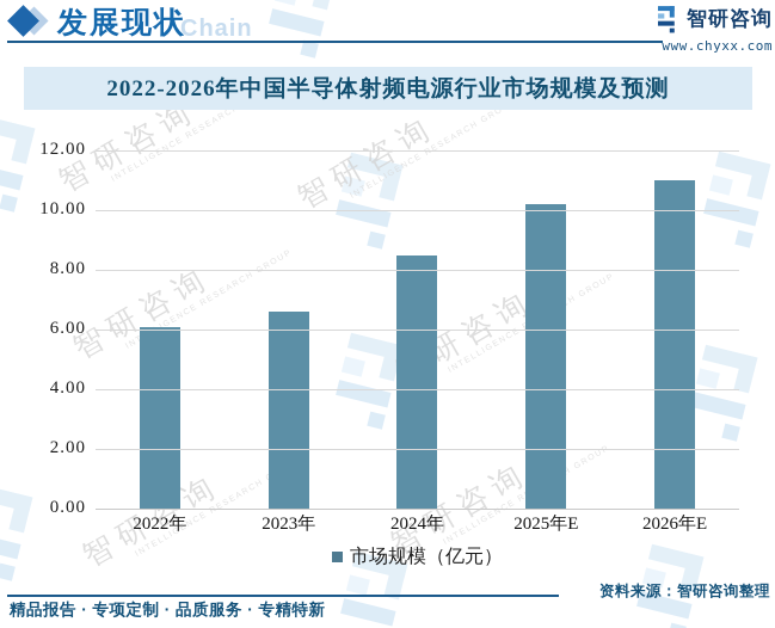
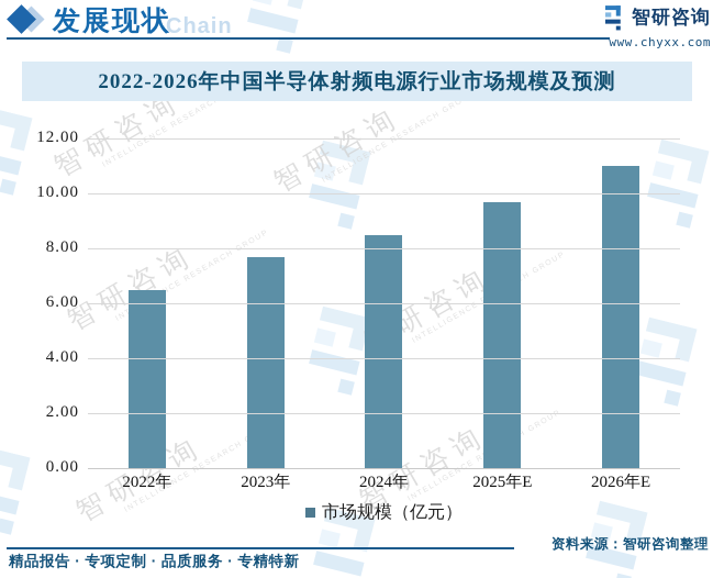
2022年: 6.1 -> 6.5
2023年: 6.6 -> 7.7
2025年E: 10.2 -> 9.7
